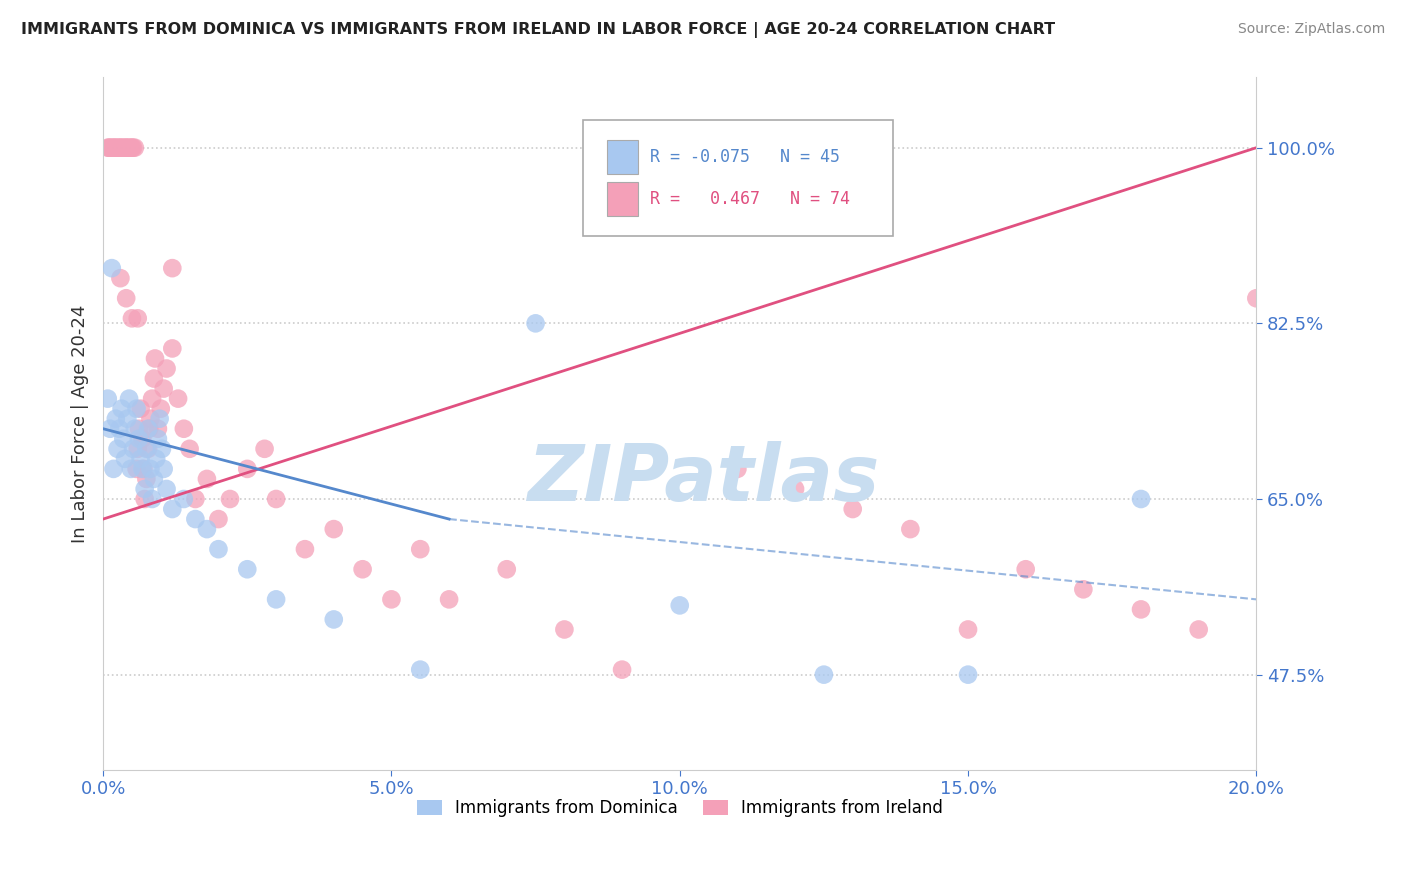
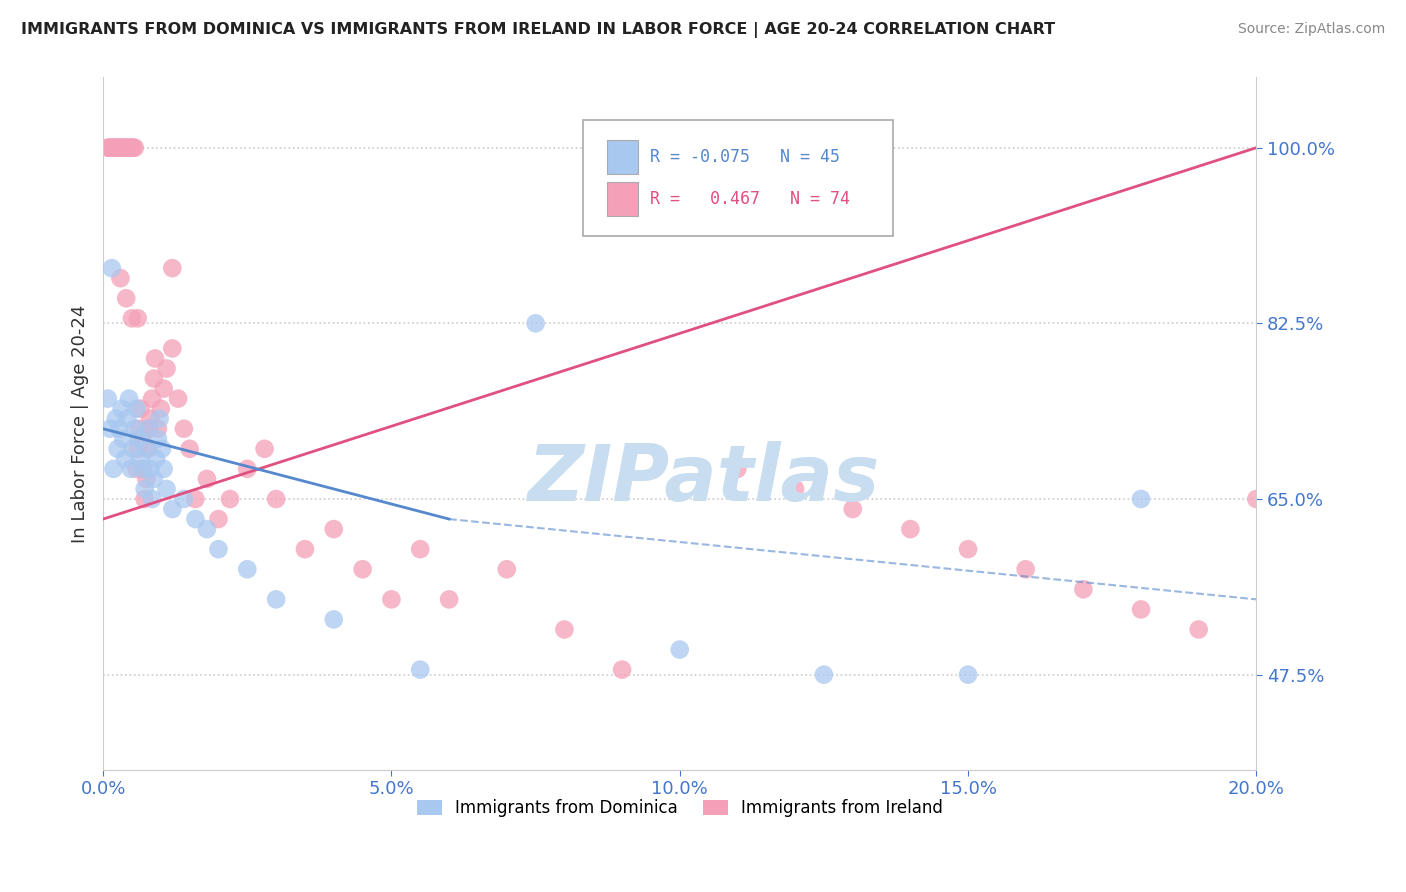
Immigrants from Dominica/10.0%: 54.4% -> 50.0%
Immigrants from Ireland/15.0%: 52% -> 60%
Immigrants from Ireland/20.0%: 85% -> 65%
